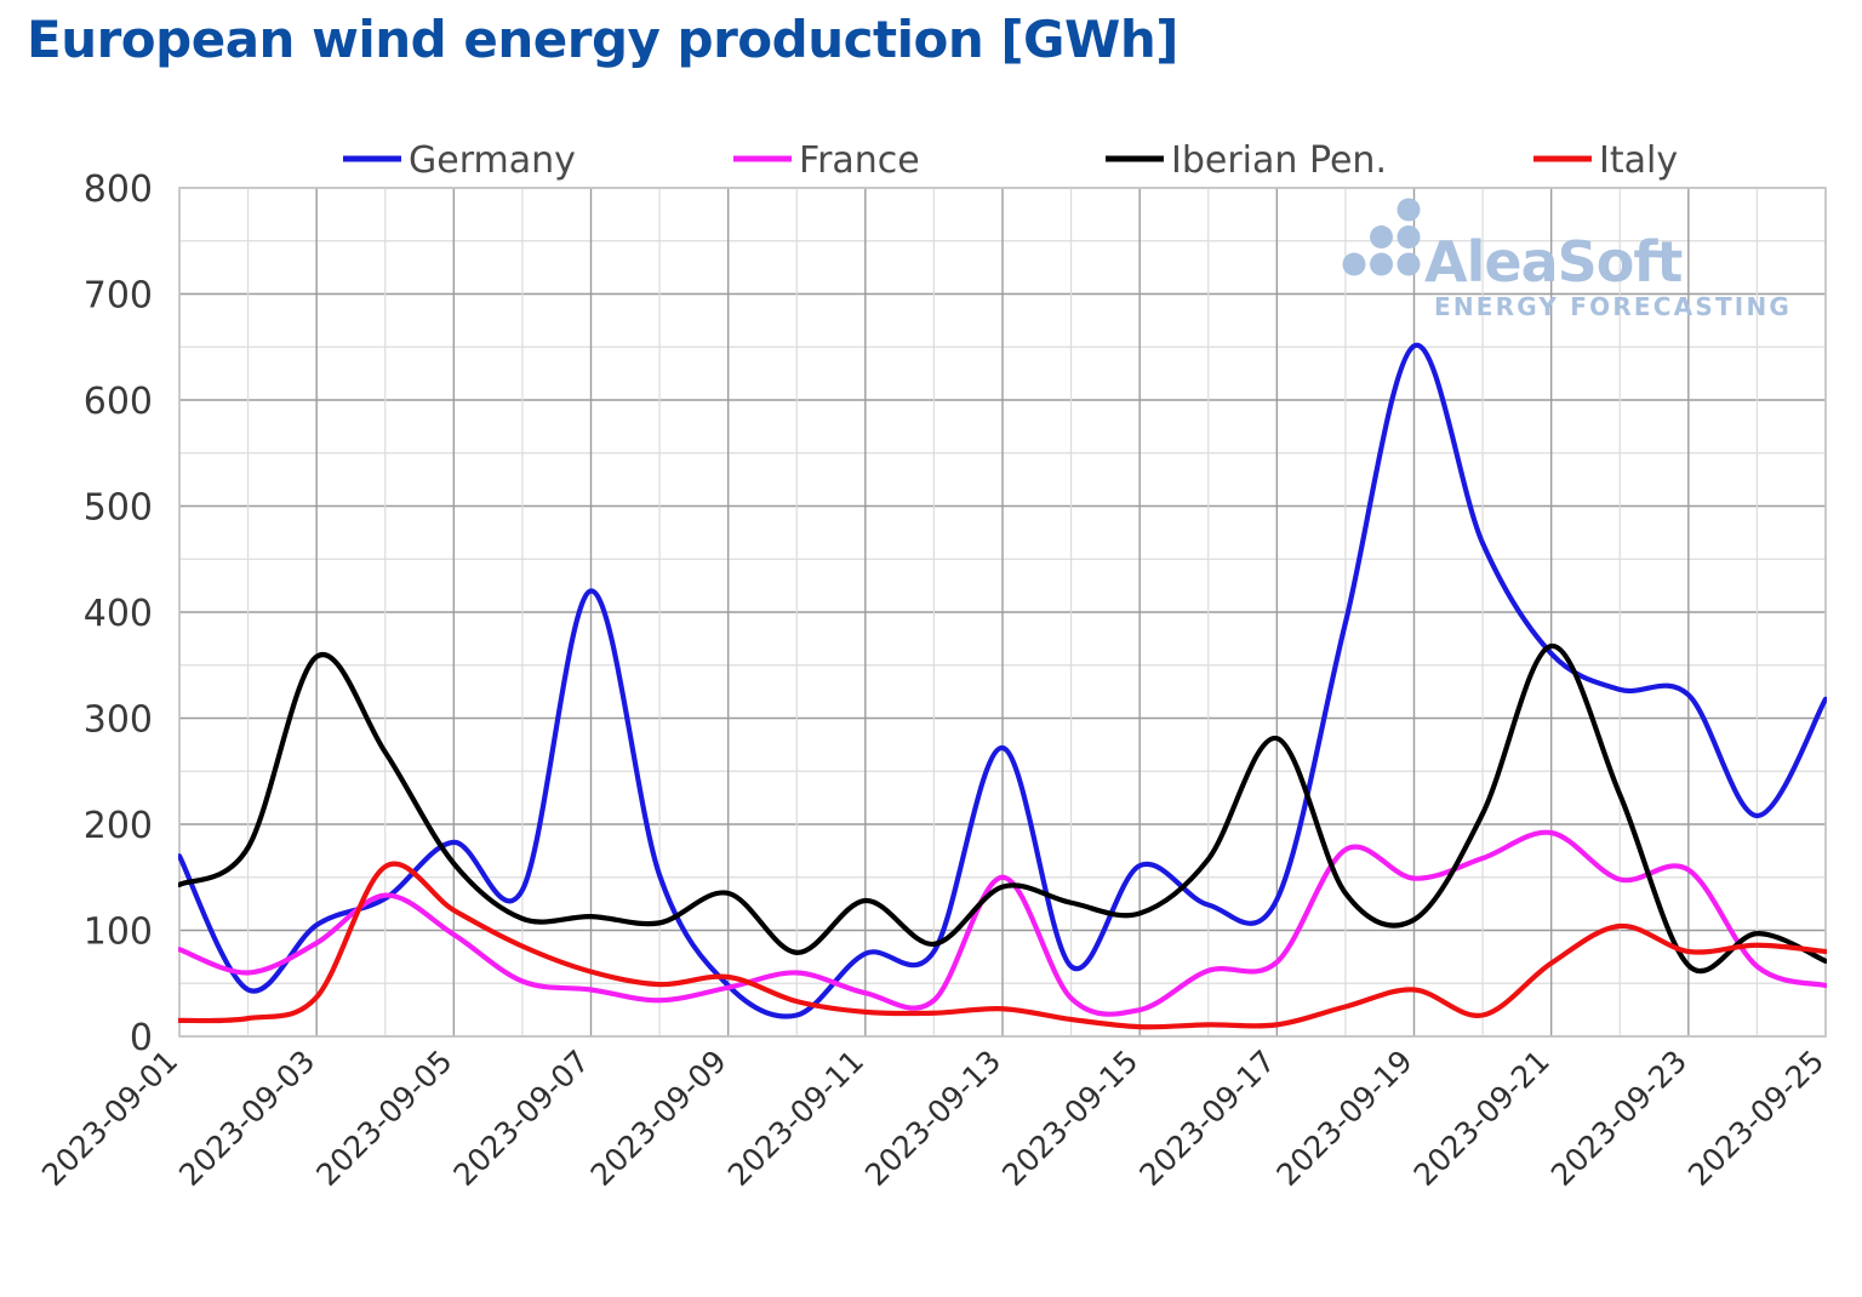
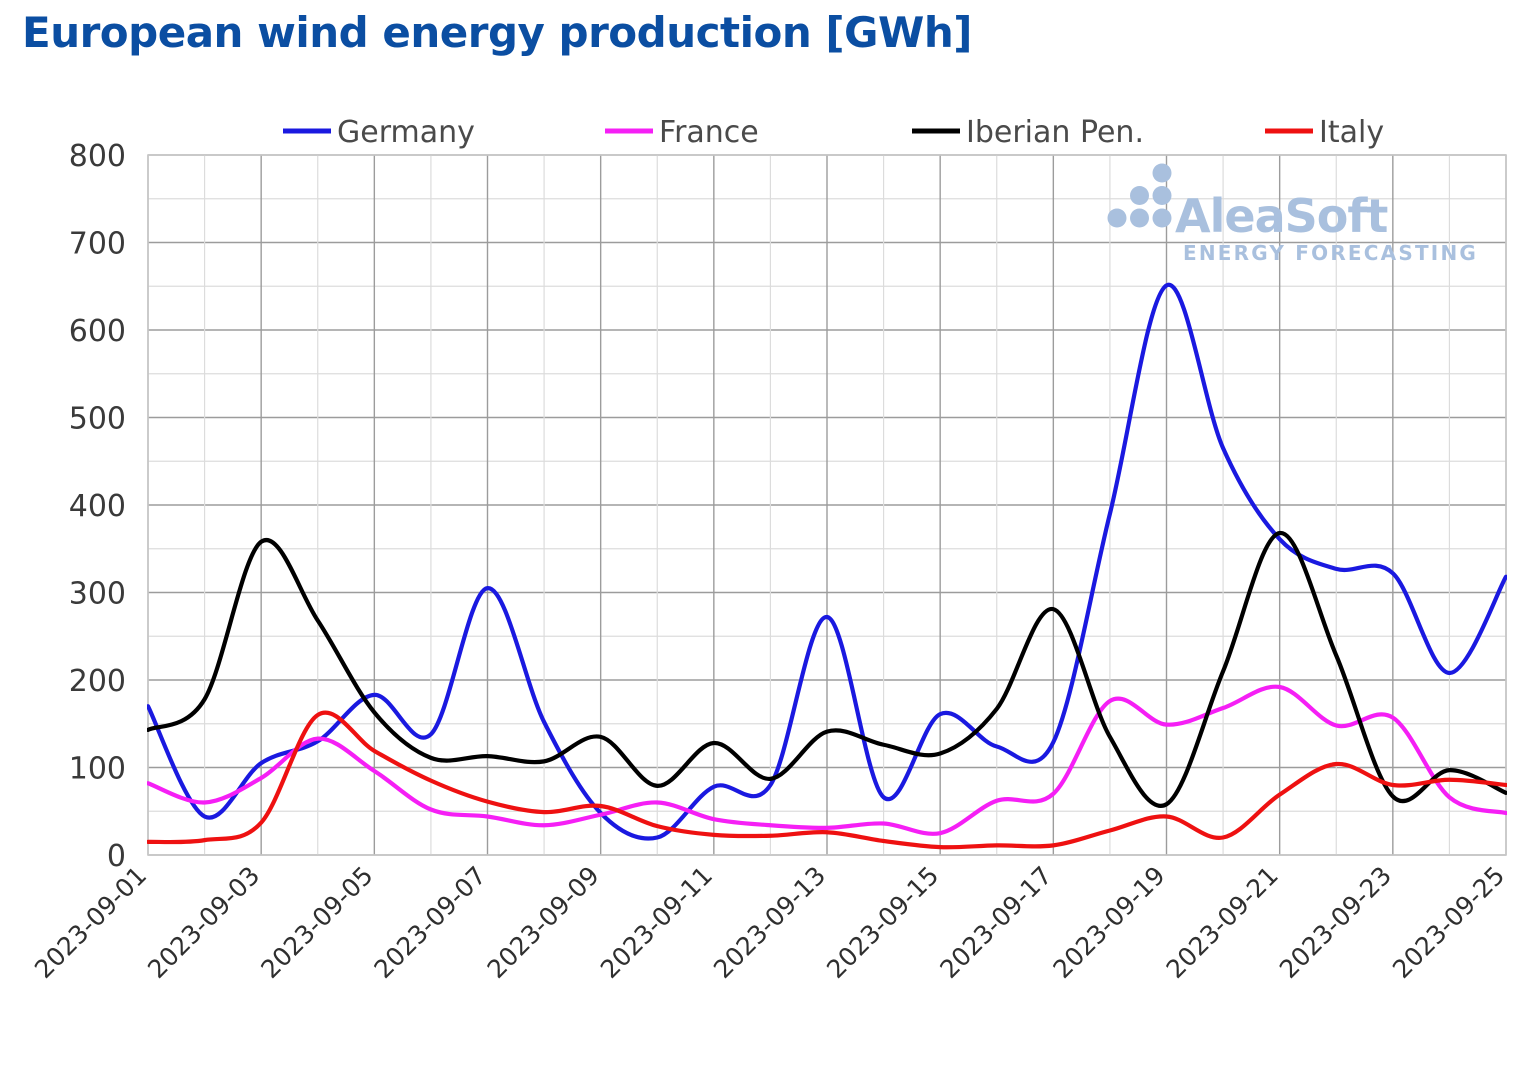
Germany/2023-09-07: 420 -> 300
France/2023-09-13: 150 -> 30
Iberian Pen./2023-09-19: 110 -> 60
